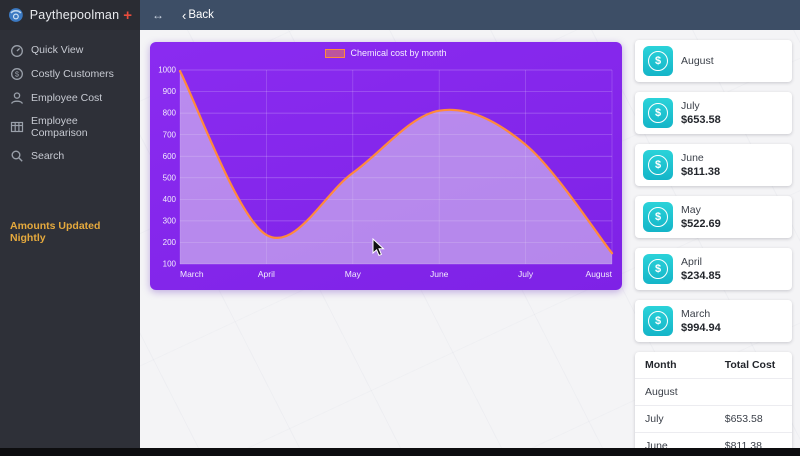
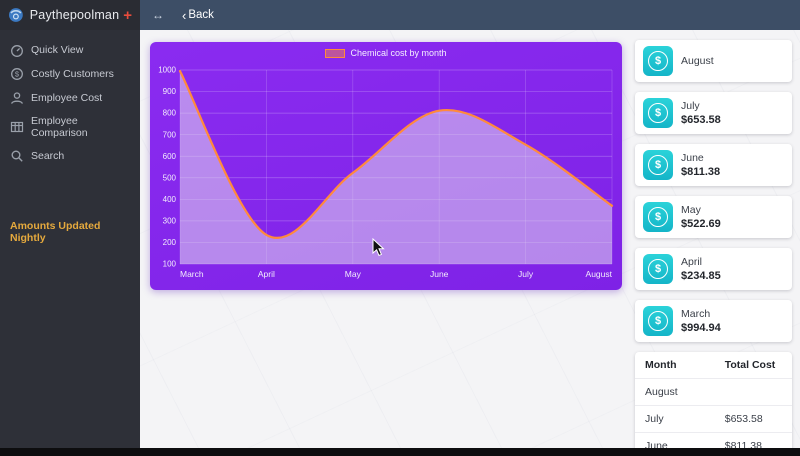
August: 150 -> 370
